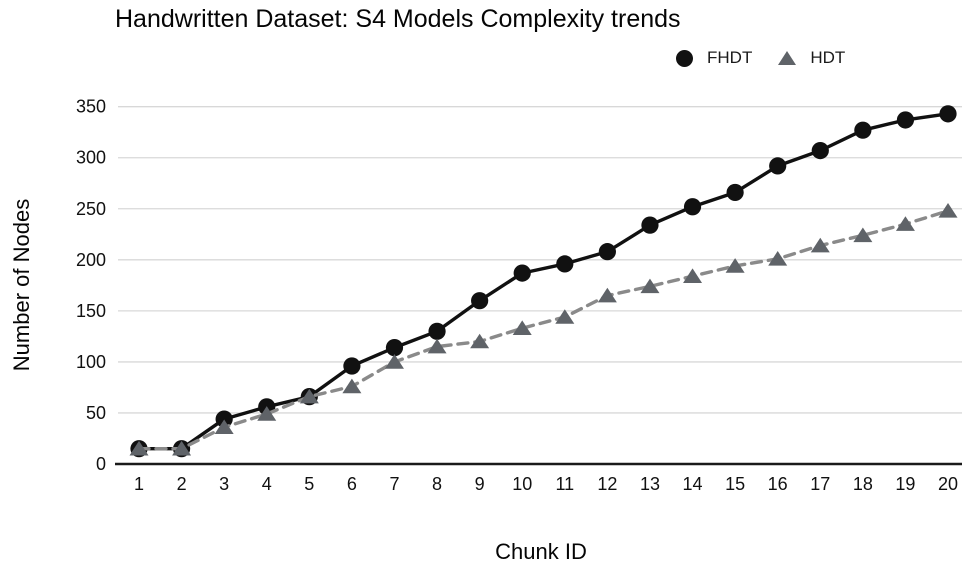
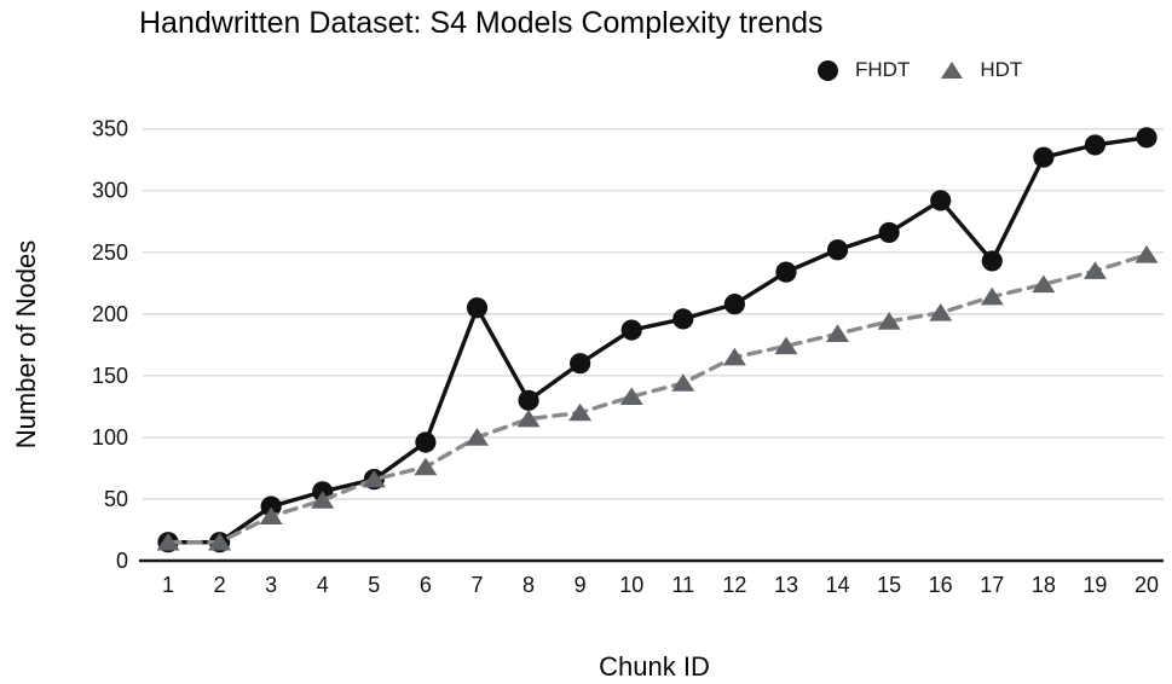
FHDT/7: 114 -> 205
FHDT/17: 307 -> 243
